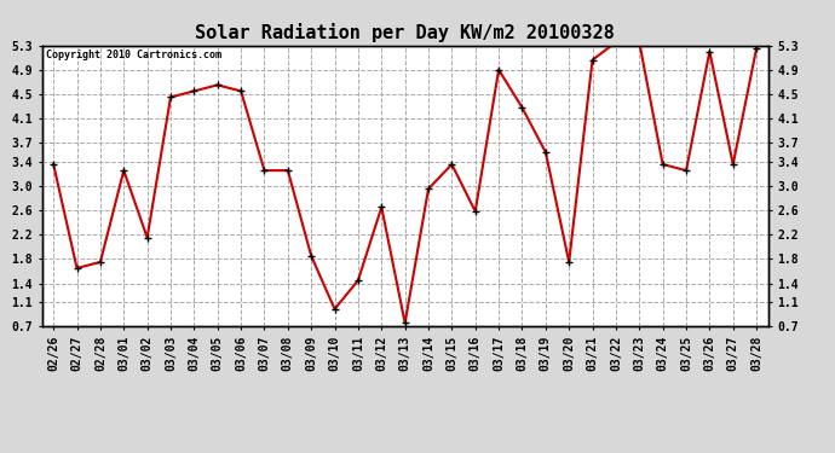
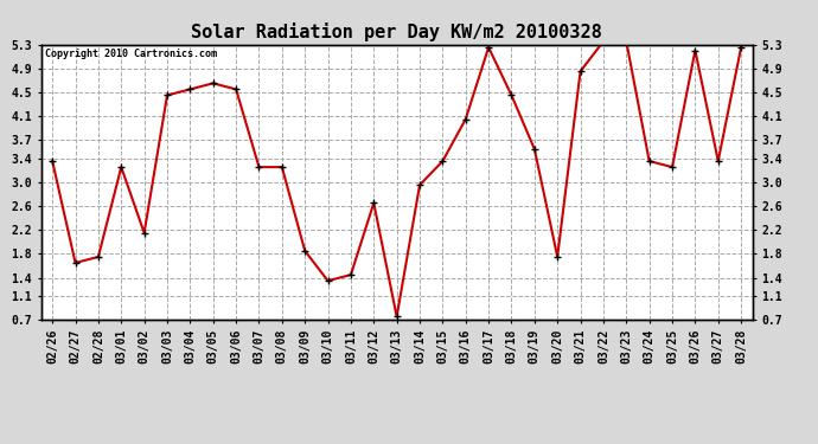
03/10: 0.98 -> 1.35
03/16: 2.58 -> 4.05
03/17: 4.90 -> 5.25
03/18: 4.28 -> 4.45
03/21: 5.06 -> 4.85
